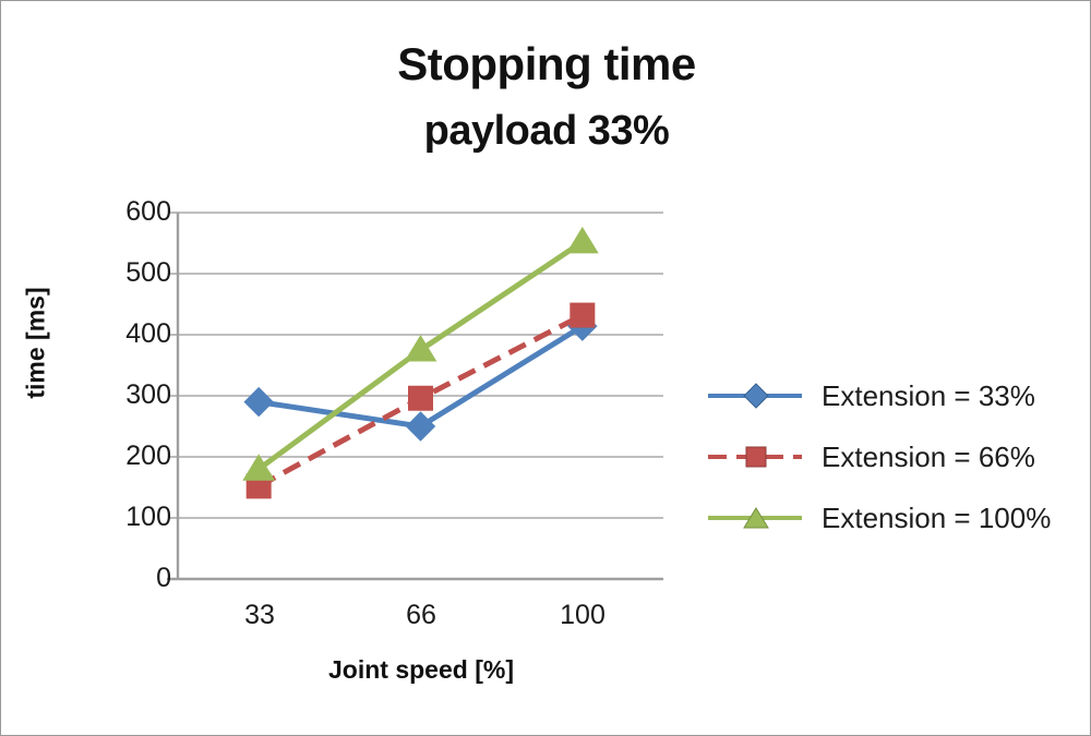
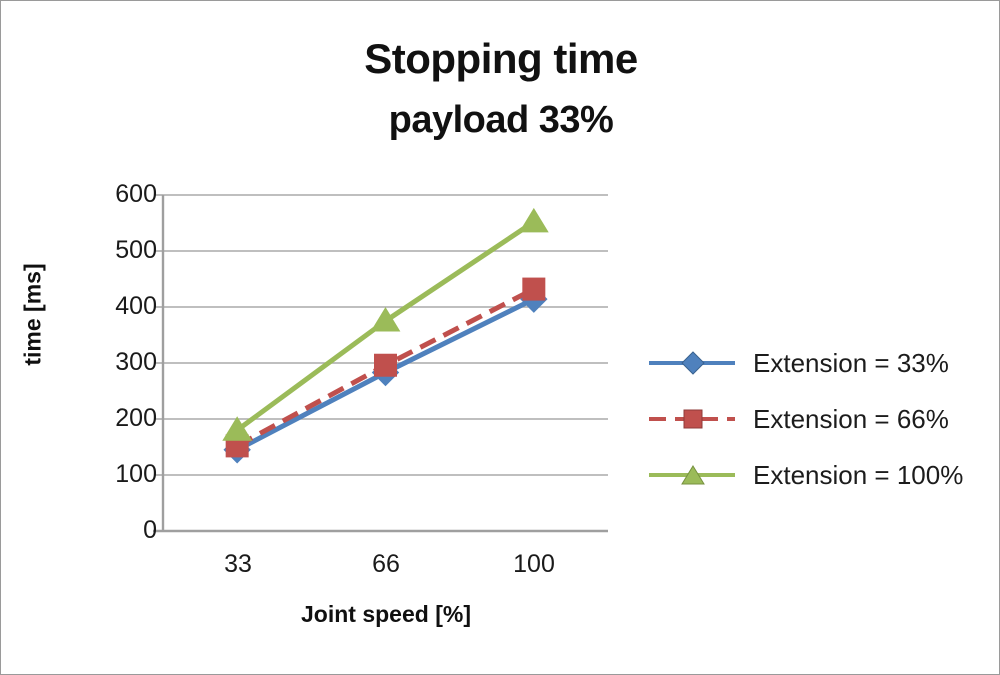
Extension = 33%/33: 290 -> 140
Extension = 33%/66: 250 -> 280
